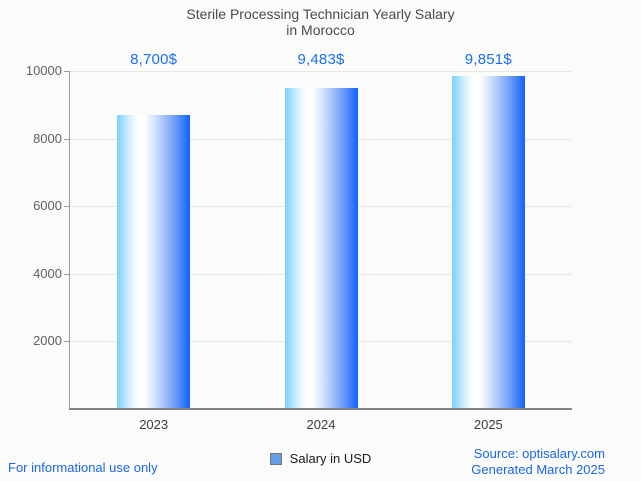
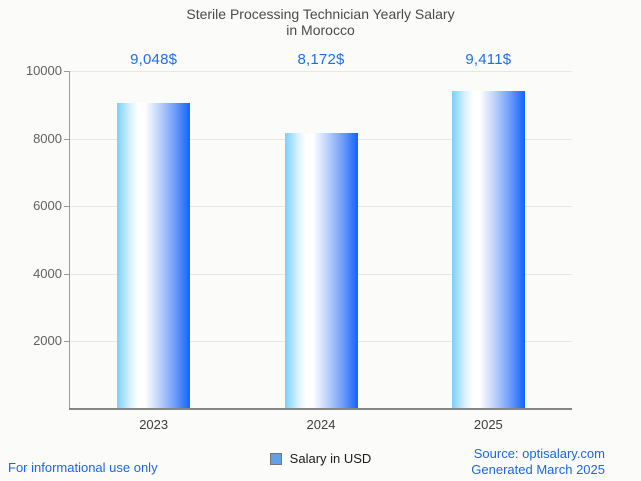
2023: 8,700 -> 9,048
2024: 9,483 -> 8,172
2025: 9,851 -> 9,411
